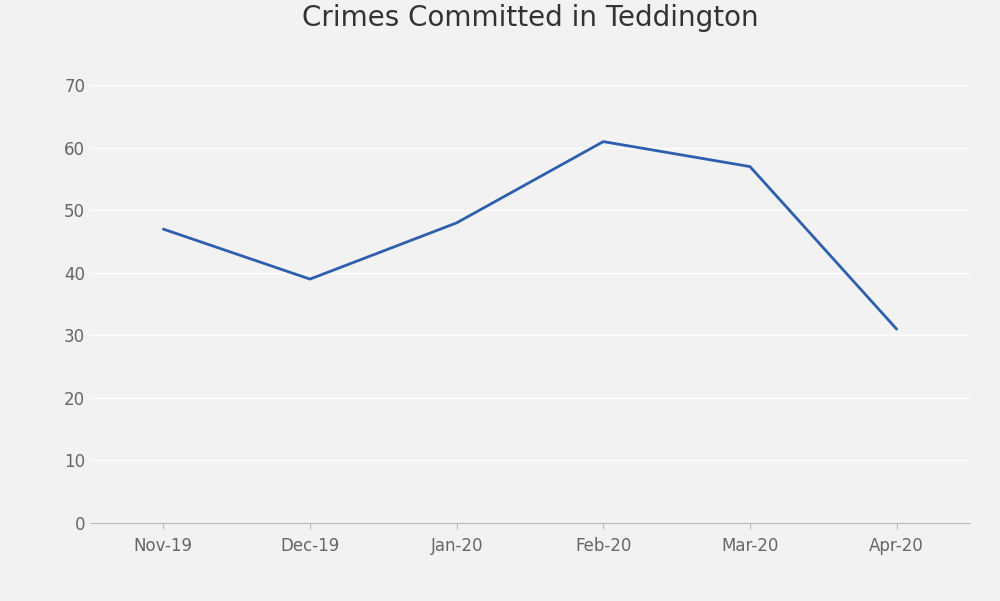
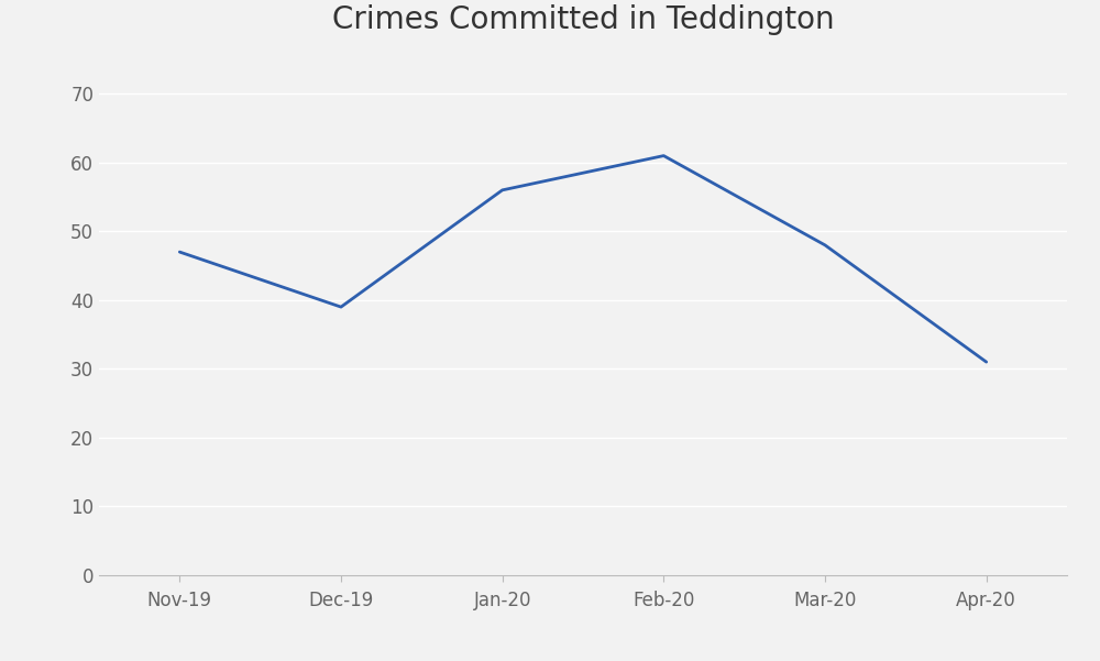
Jan-20: 48 -> 56
Mar-20: 57 -> 48
